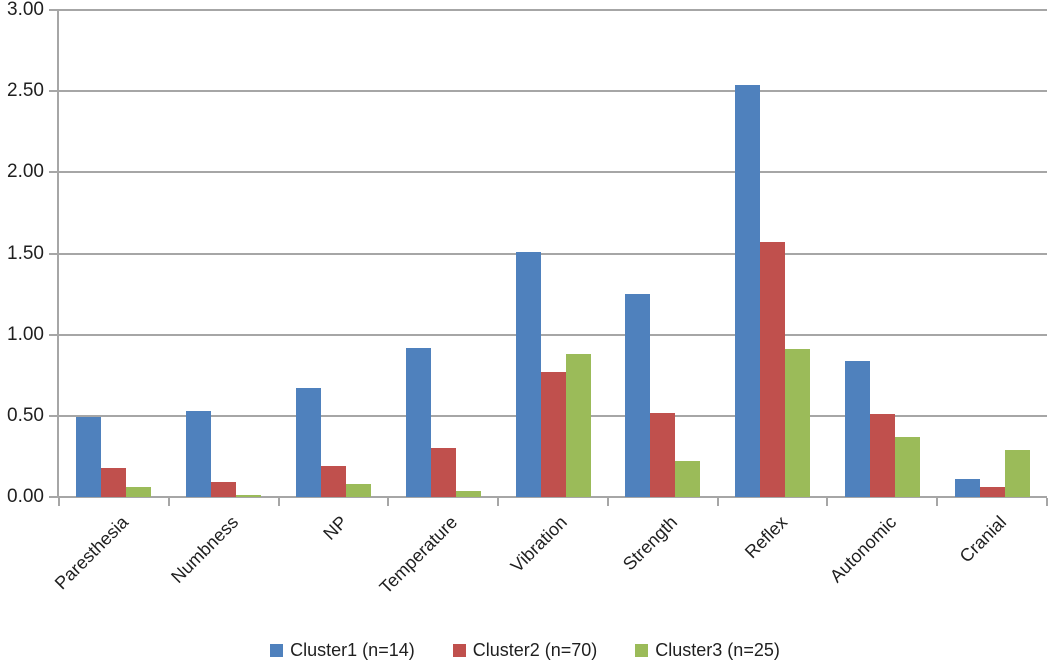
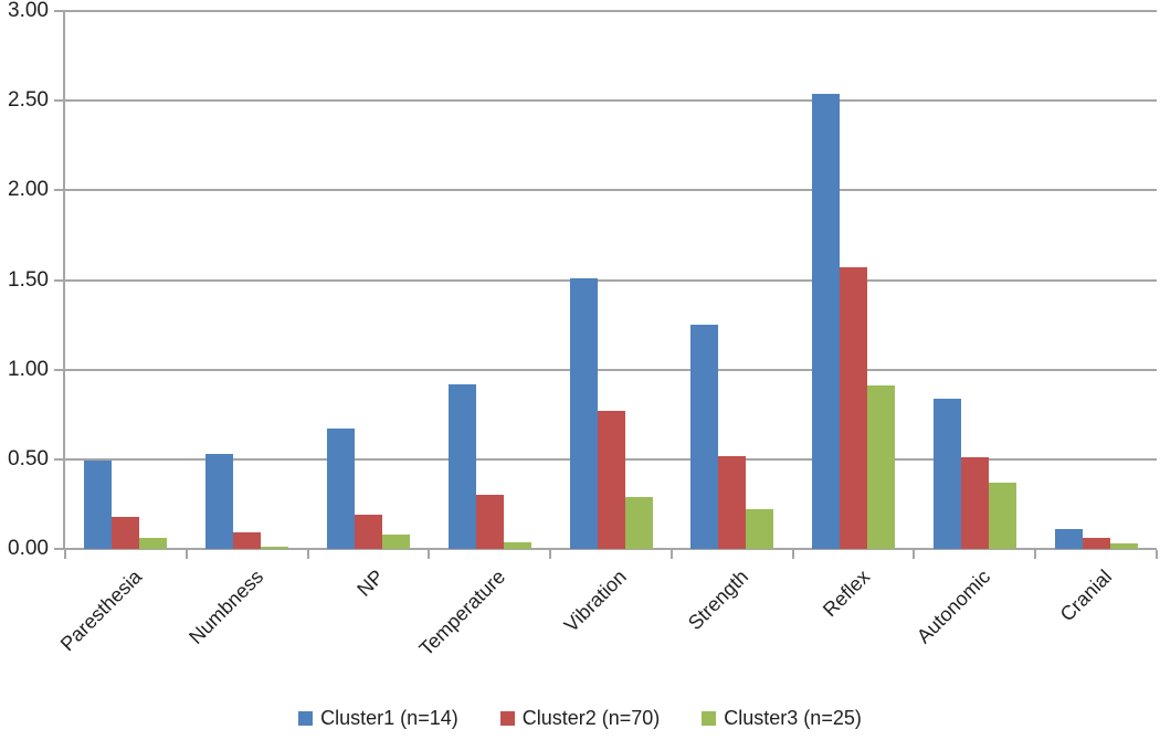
Cluster3 (n=25)/Vibration: 0.88 -> 0.29
Cluster3 (n=25)/Cranial: 0.29 -> 0.03
